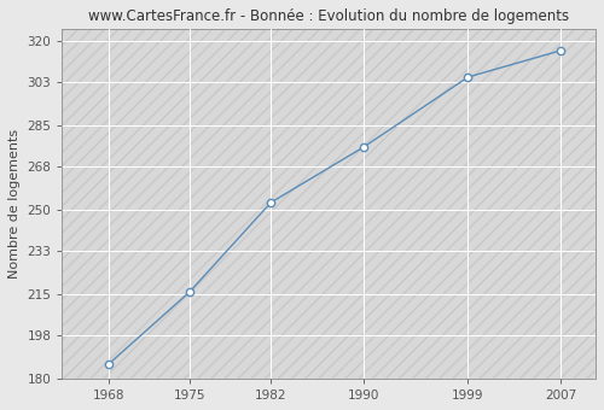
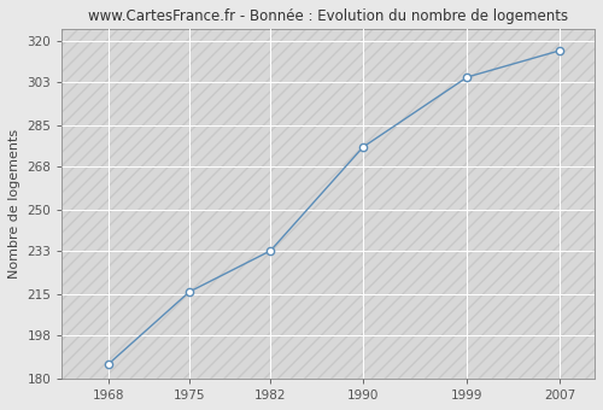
1982: 253 -> 233
